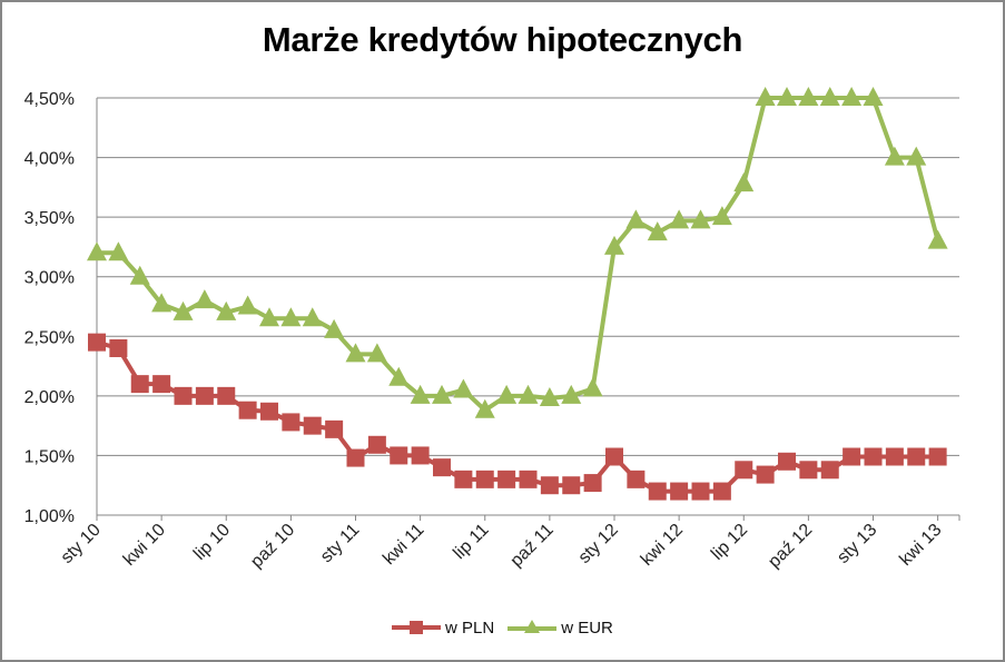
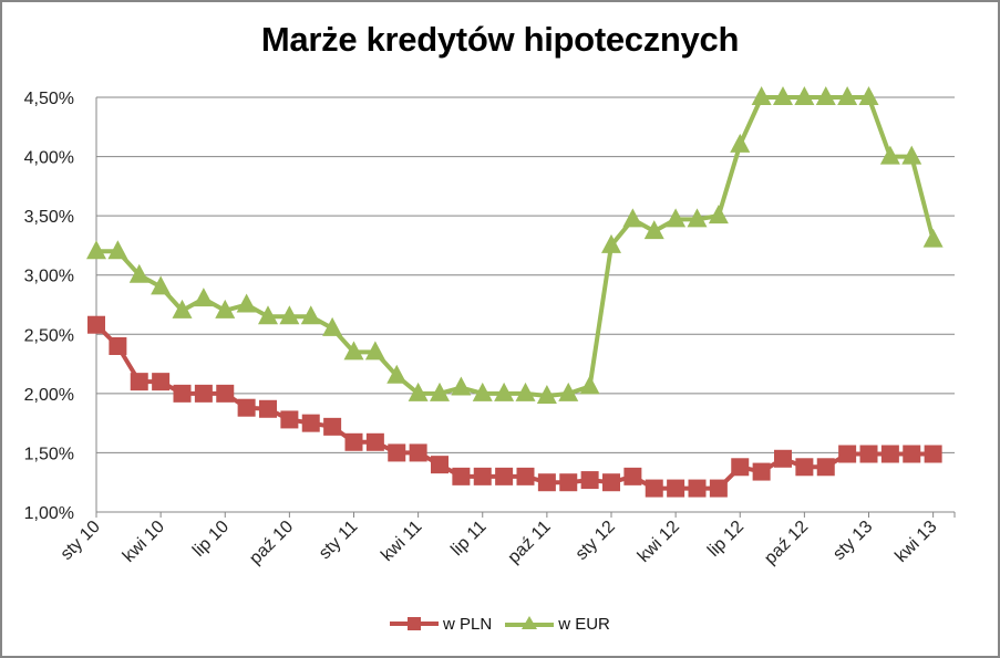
w PLN/sty 10: 2,45% -> 2,58%
w EUR/kwi 10: 2,77% -> 2,90%
w PLN/sty 11: 1,48% -> 1,59%
w EUR/lip 11: 1,88% -> 2,00%
w PLN/sty 12: 1,49% -> 1,25%
w EUR/lip 12: 3,78% -> 4,10%
